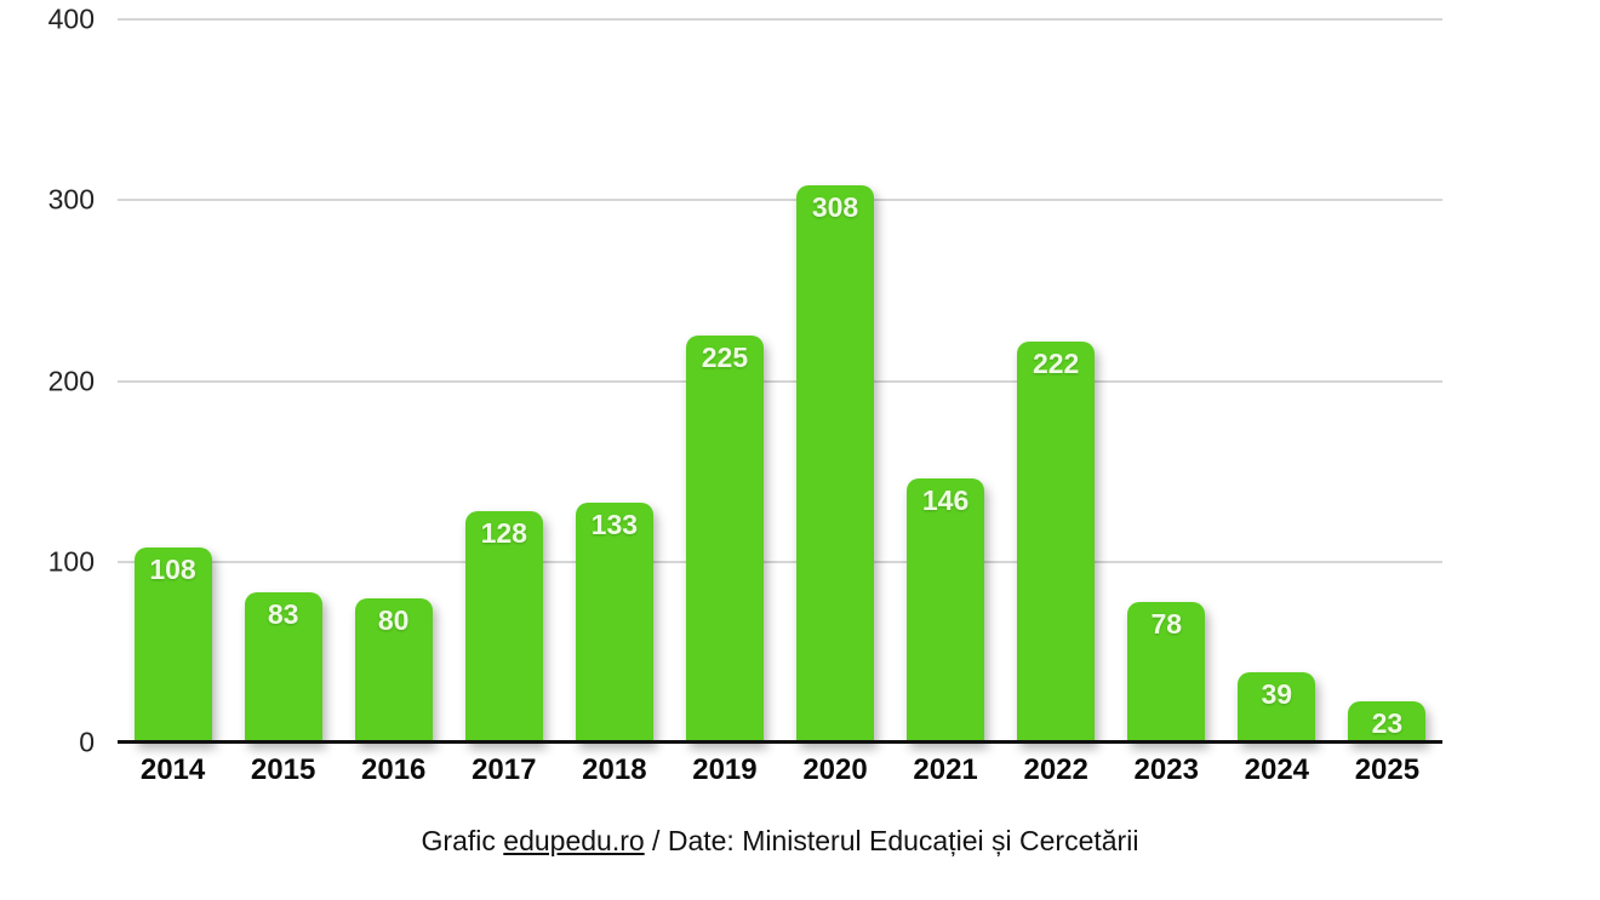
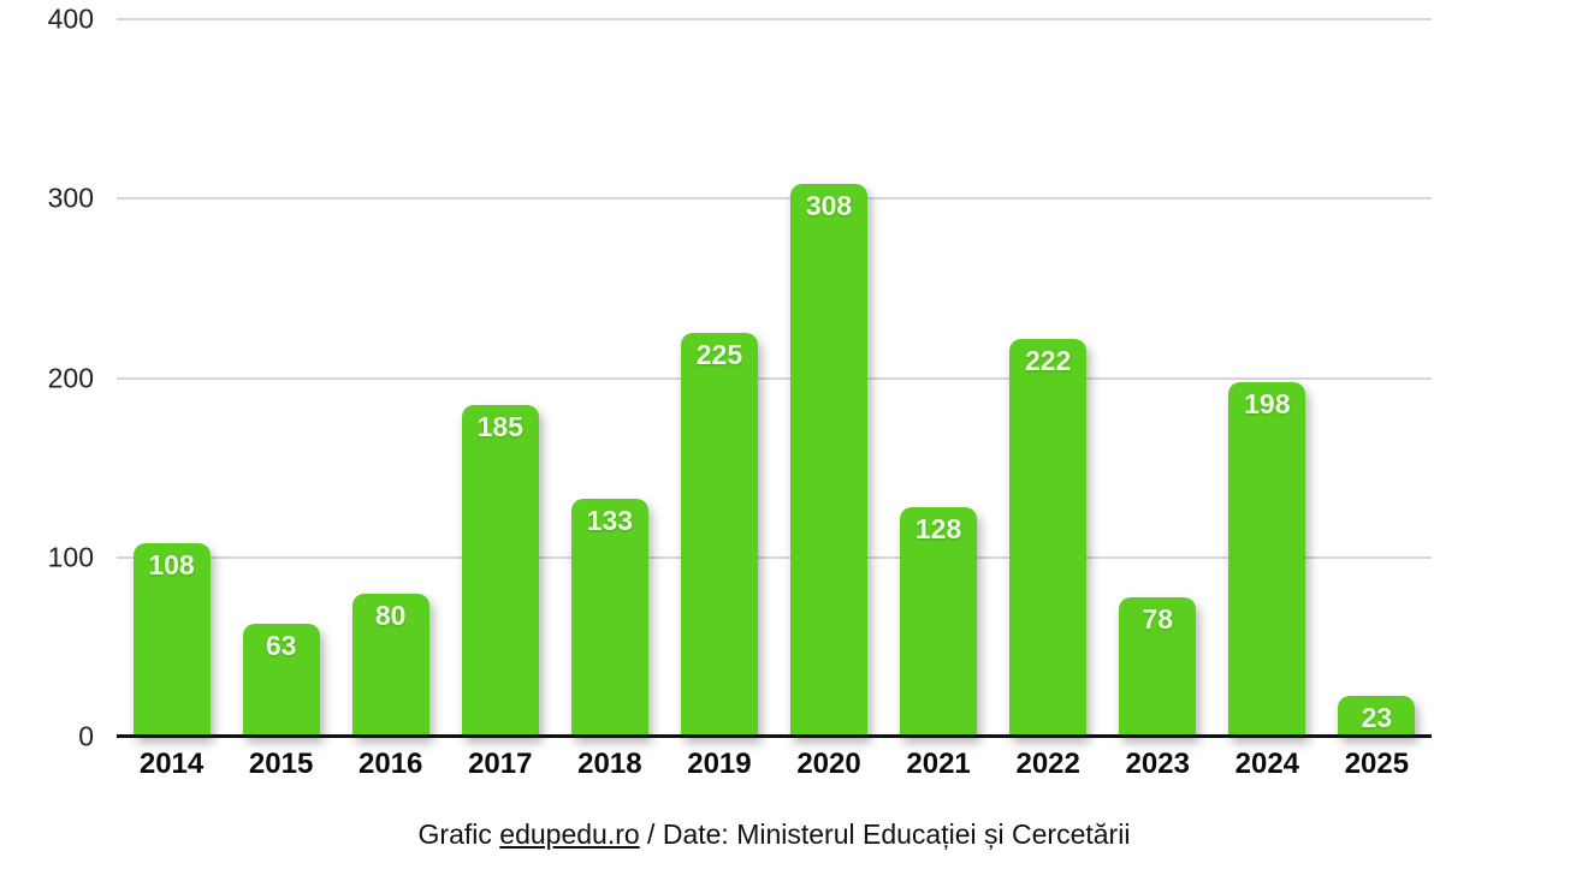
2015: 83 -> 63
2017: 128 -> 185
2021: 146 -> 128
2024: 39 -> 198
